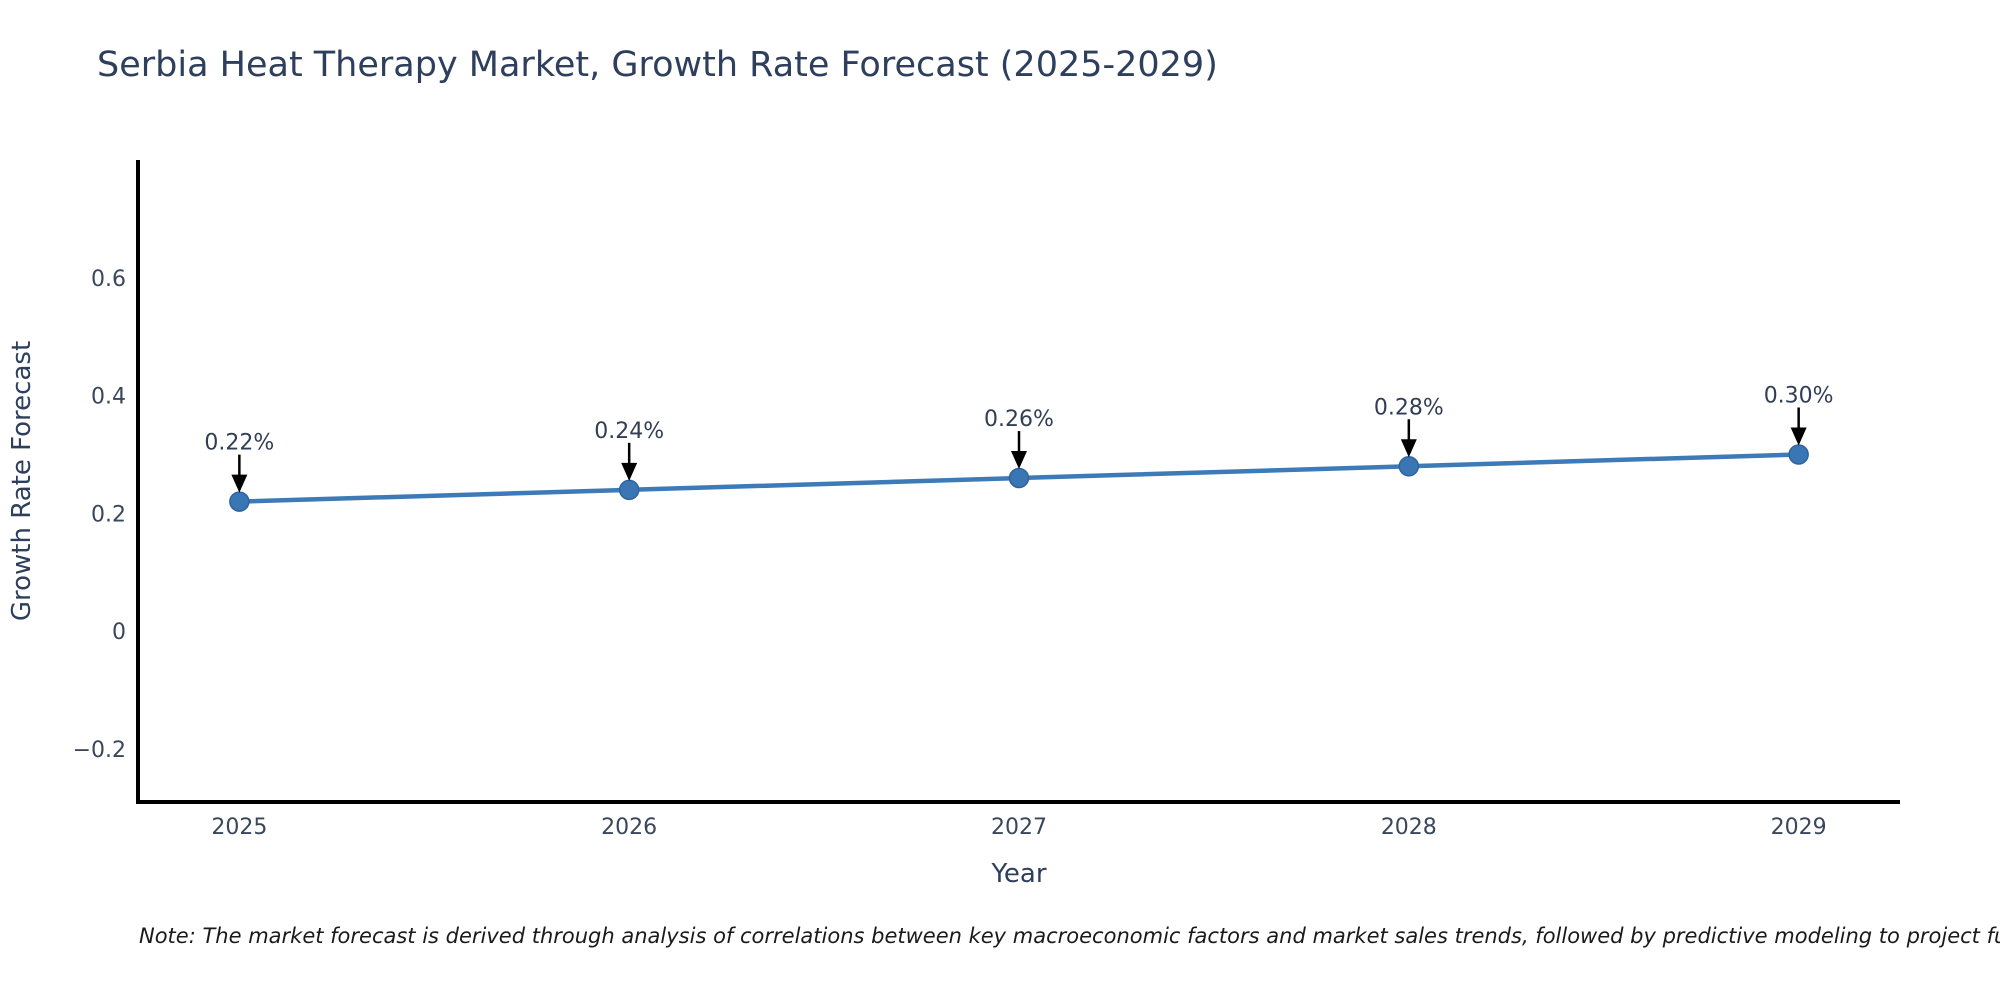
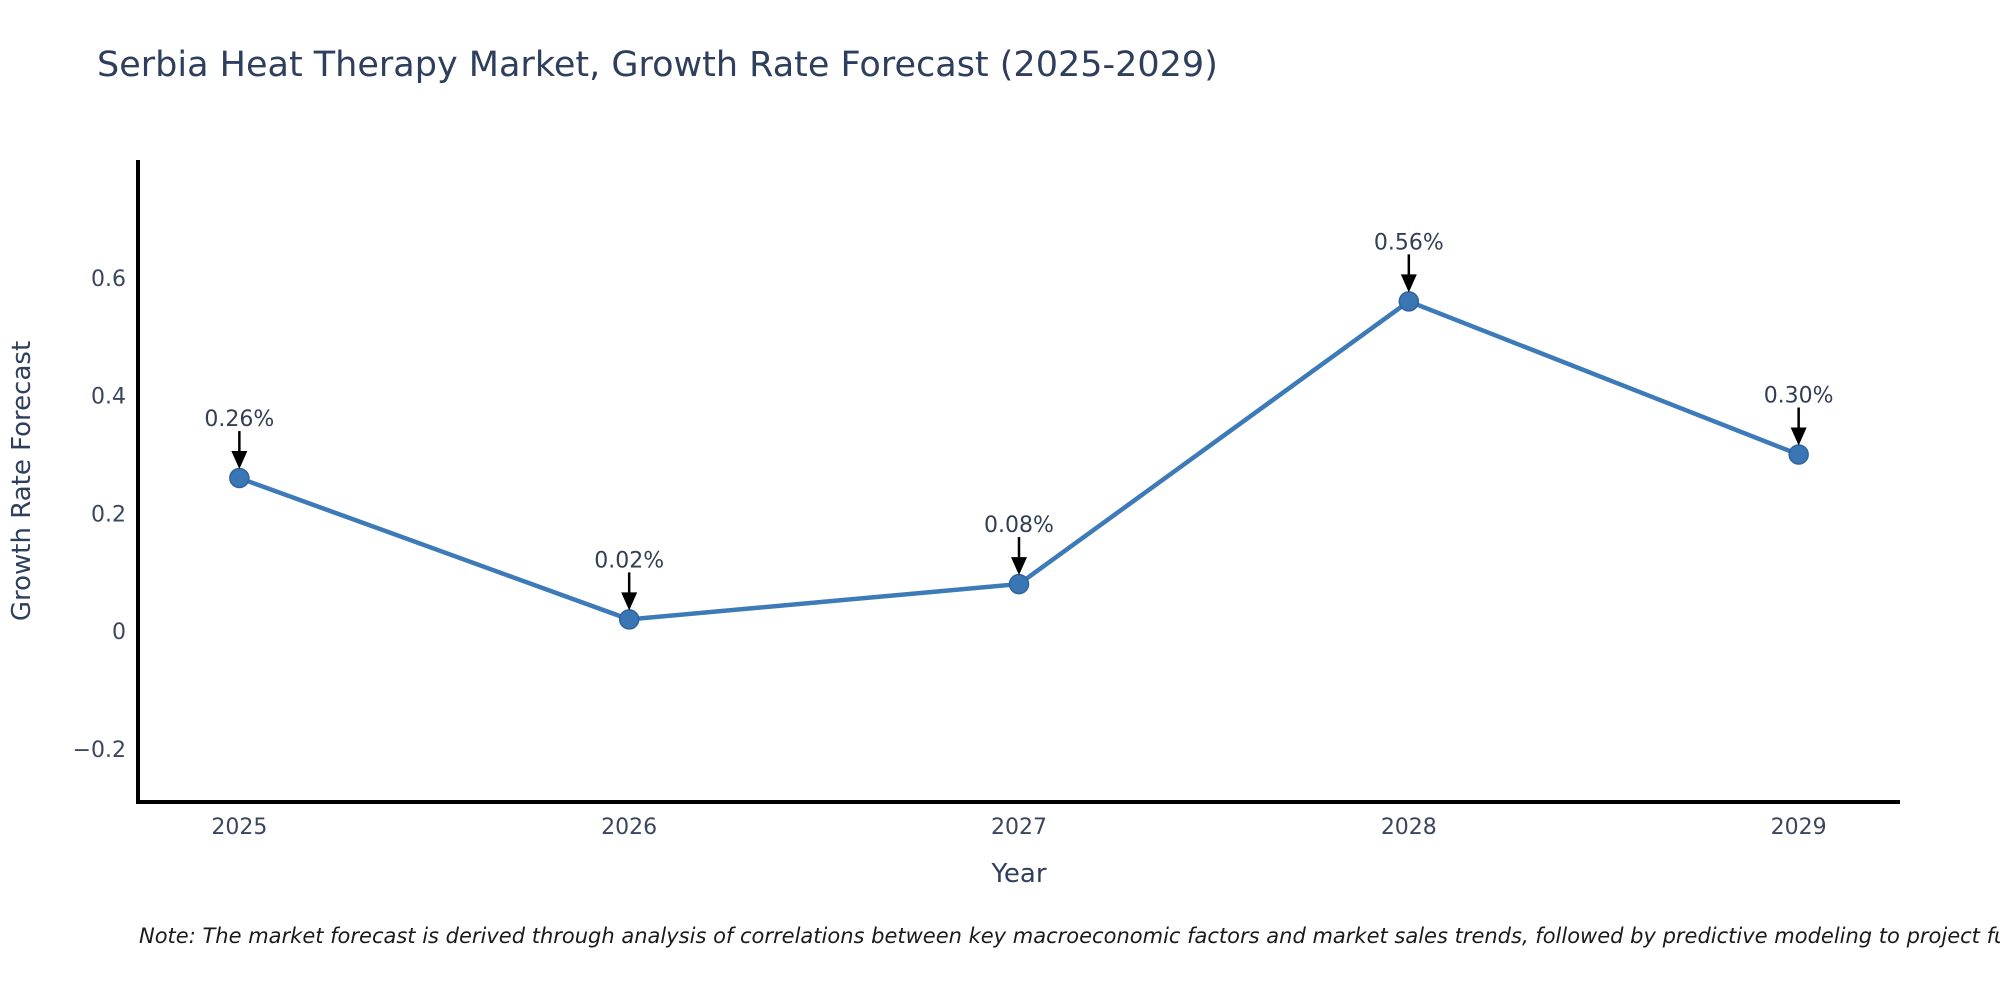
2025: 0.22% -> 0.26%
2026: 0.24% -> 0.02%
2027: 0.26% -> 0.08%
2028: 0.28% -> 0.56%
